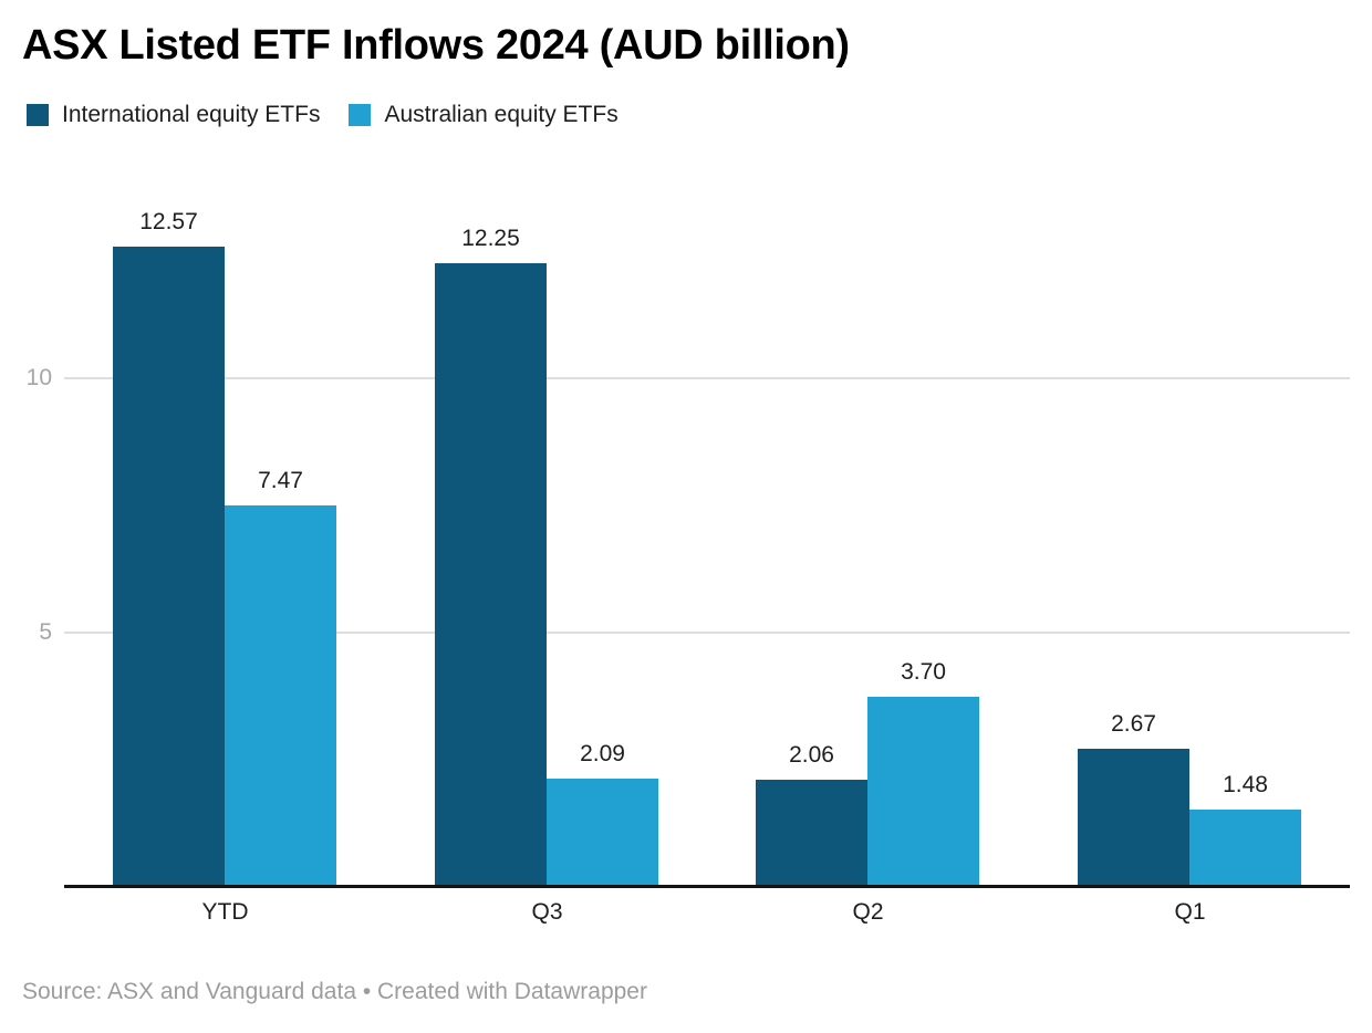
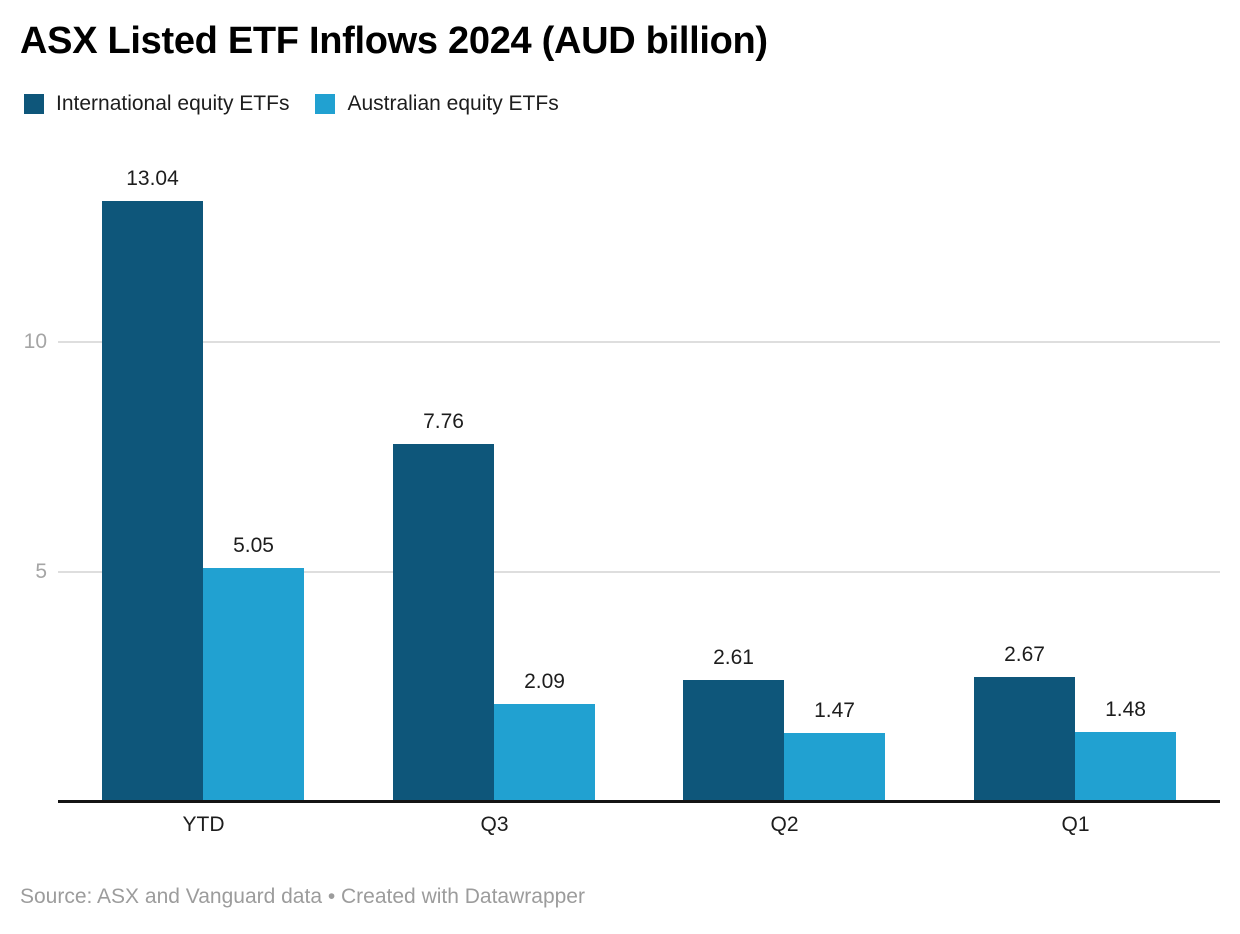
International equity ETFs/YTD: 12.57 -> 13.04
Australian equity ETFs/YTD: 7.47 -> 5.05
International equity ETFs/Q3: 12.25 -> 7.76
International equity ETFs/Q2: 2.06 -> 2.61
Australian equity ETFs/Q2: 3.70 -> 1.47
